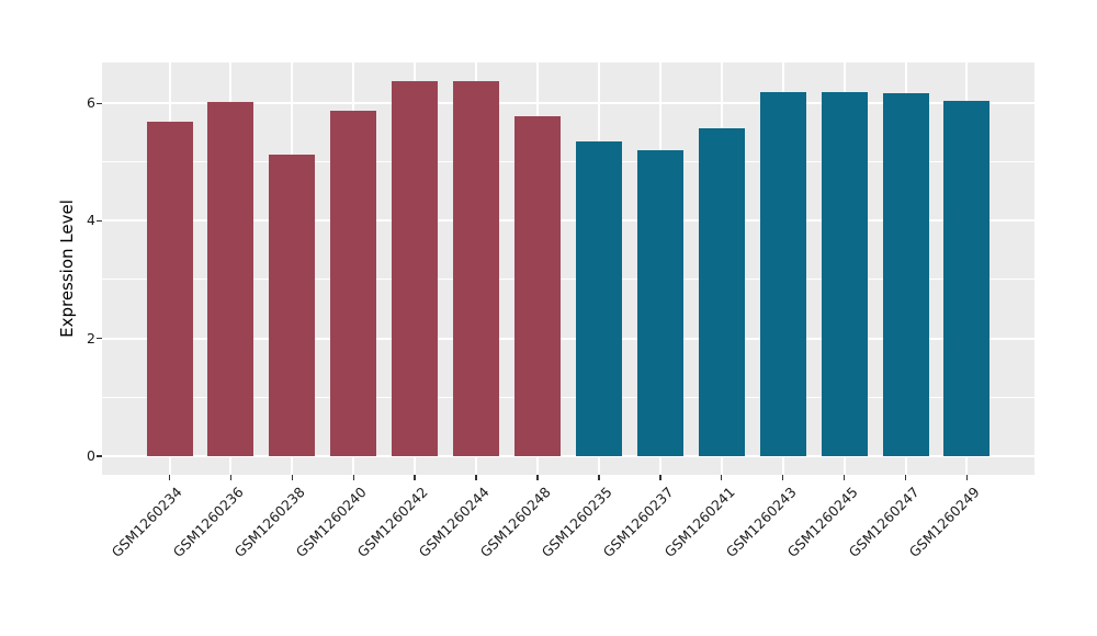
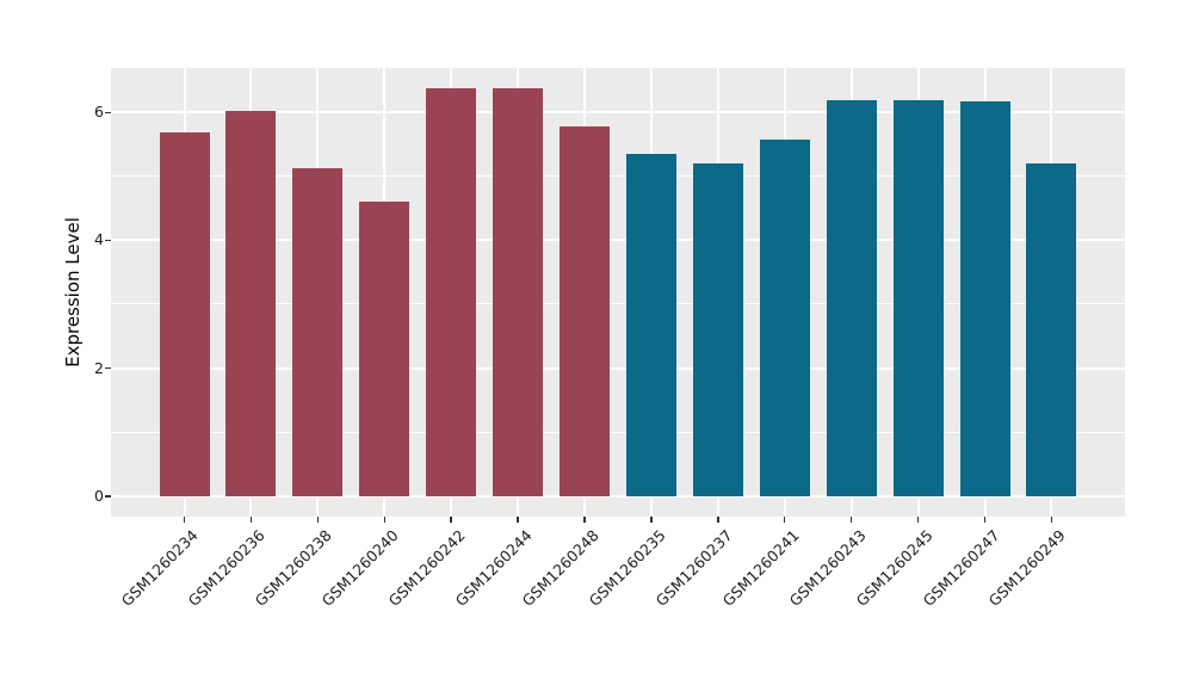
GSM1260240: 5.9 -> 4.6
GSM1260249: 6.0 -> 5.2
